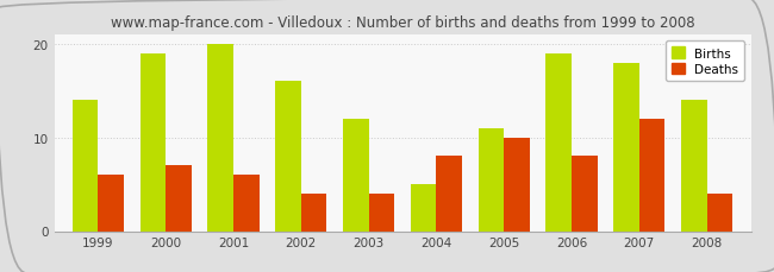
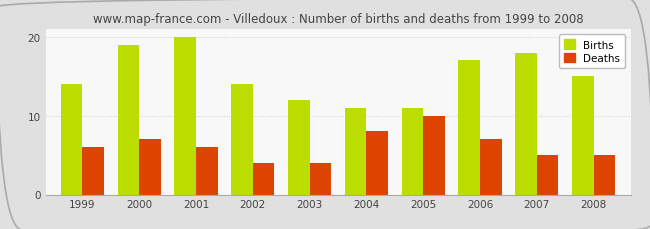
Births/2002: 16 -> 14
Births/2004: 5 -> 11
Births/2006: 19 -> 17
Deaths/2006: 8 -> 7
Deaths/2007: 12 -> 5
Births/2008: 14 -> 15
Deaths/2008: 4 -> 5
